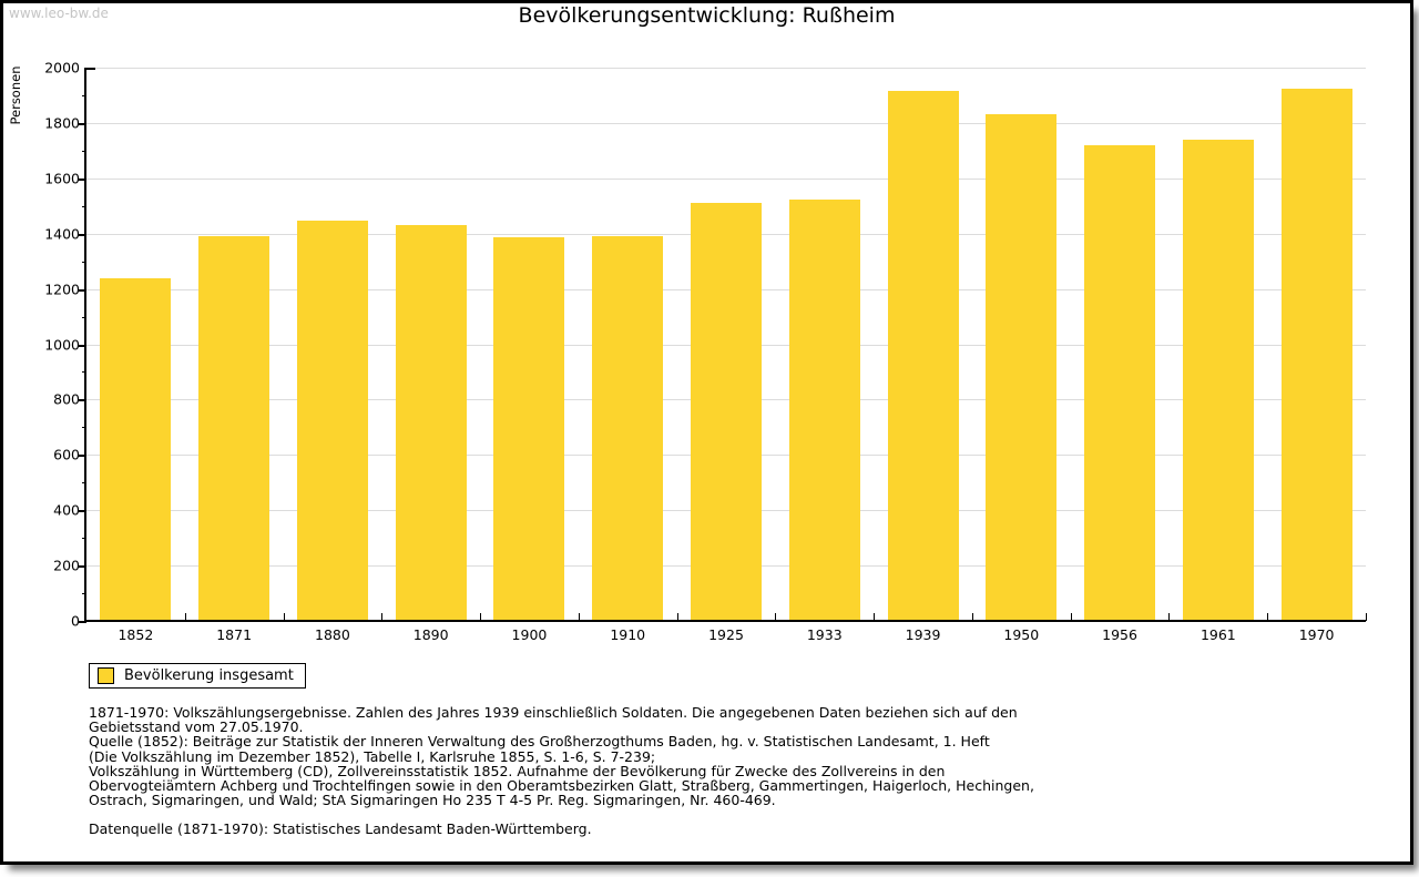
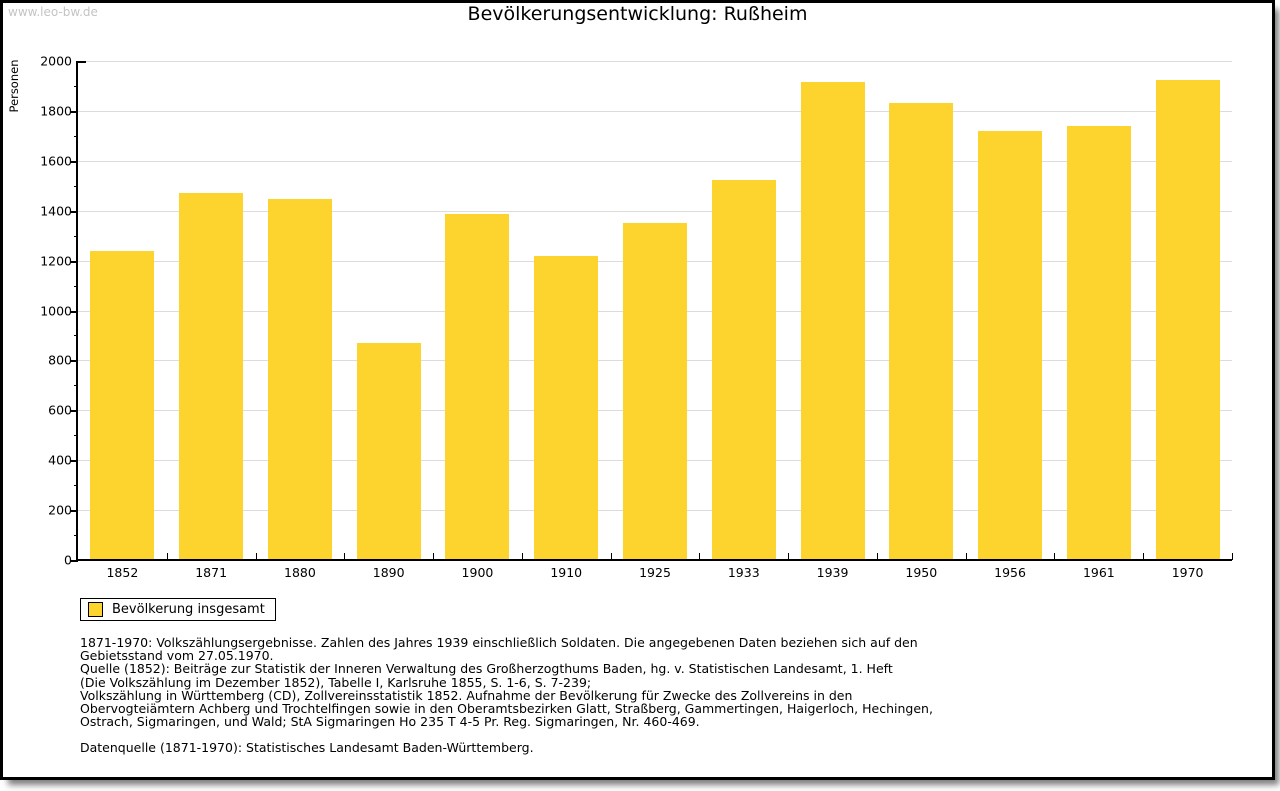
1871: 1390 -> 1470
1890: 1430 -> 870
1910: 1390 -> 1220
1925: 1510 -> 1350
